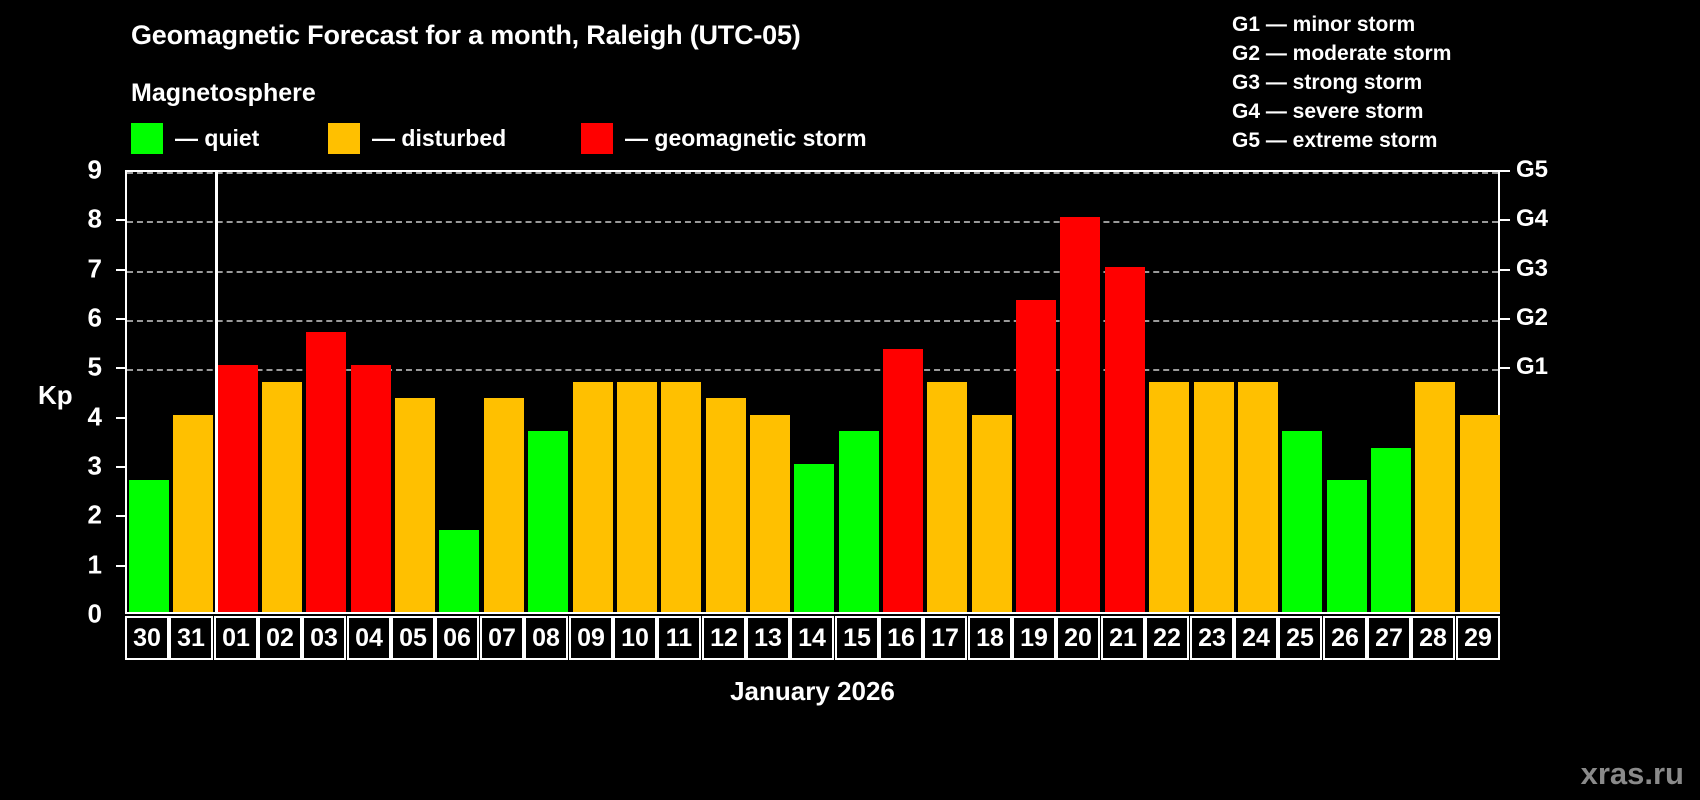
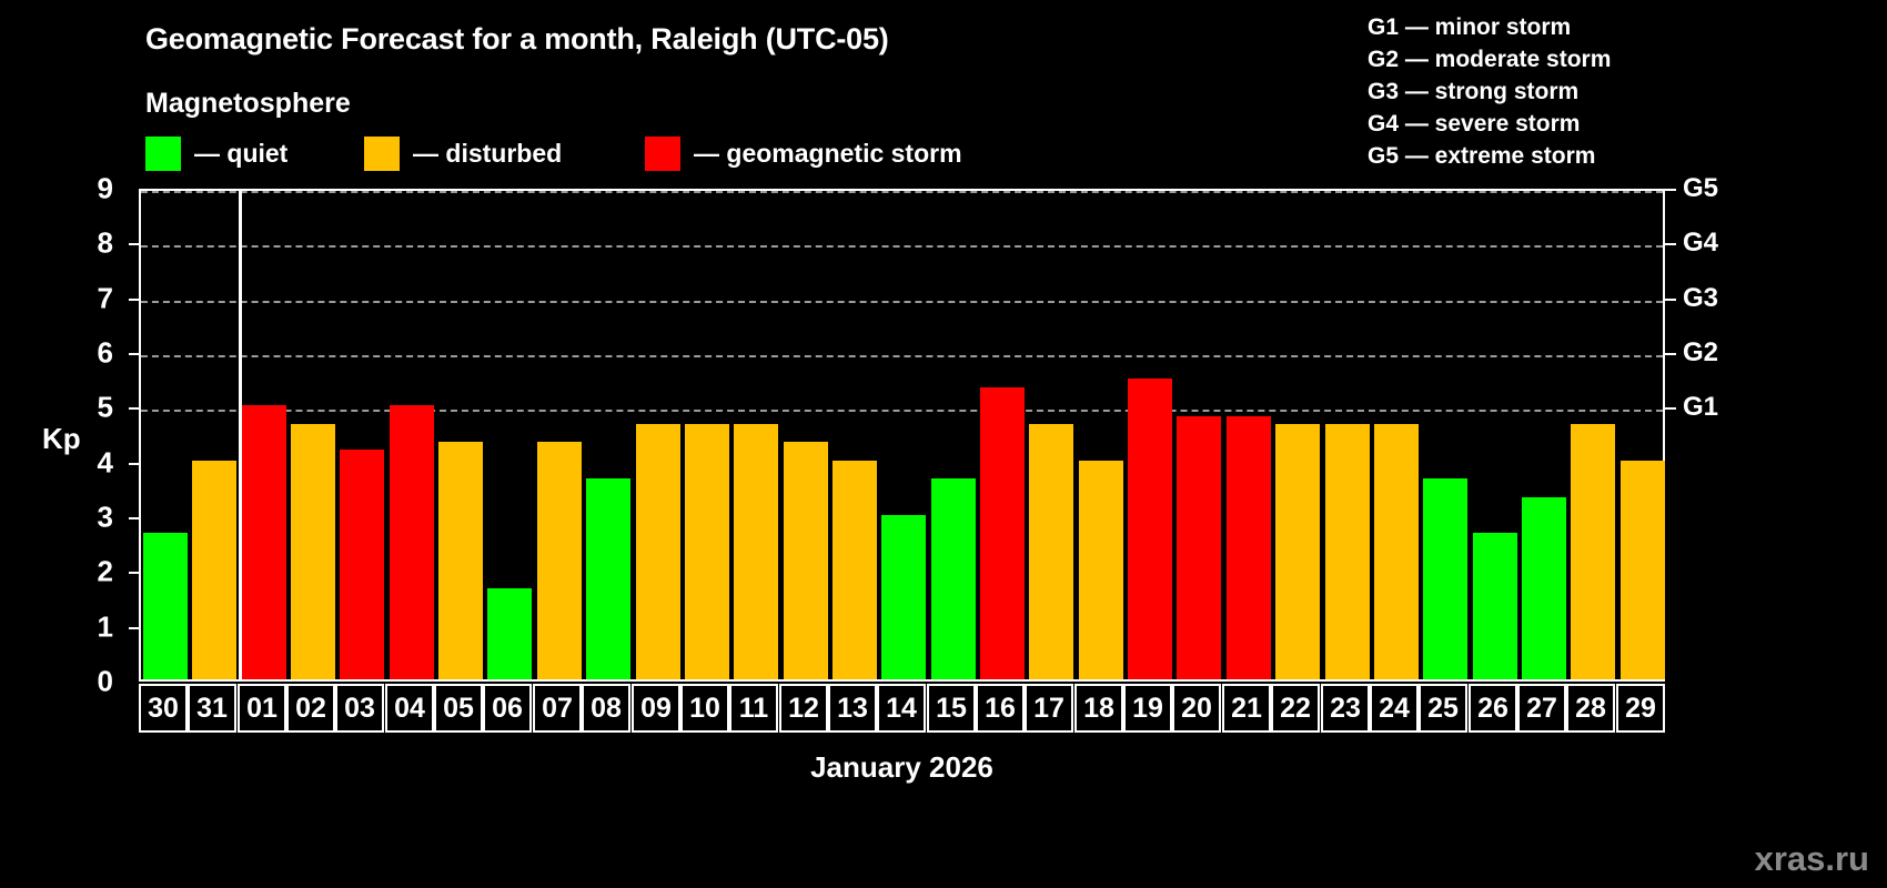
03: 5.7 -> 4.2
19: 6.3 -> 5.5
20: 8.0 -> 4.8
21: 7.0 -> 4.8
